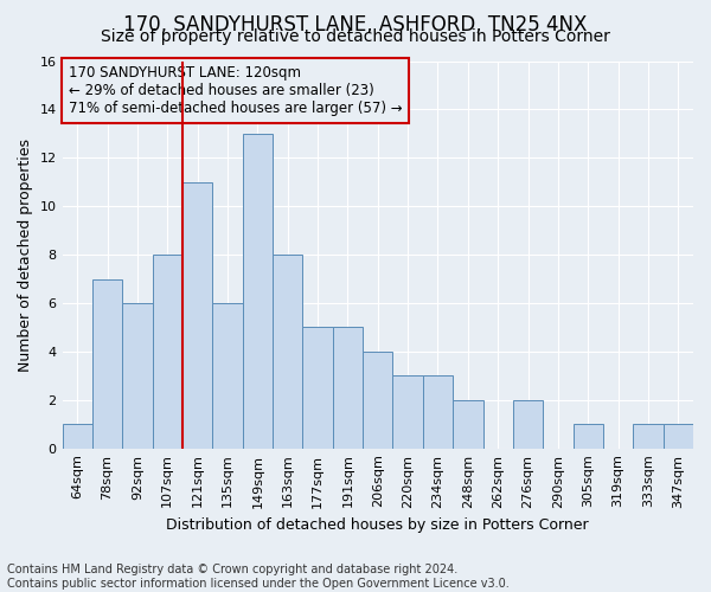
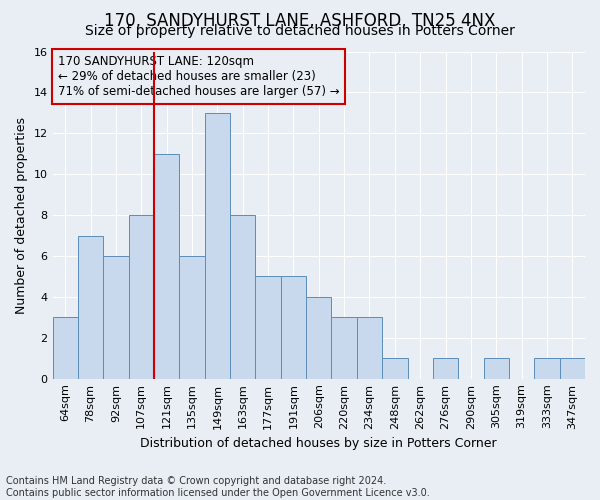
64sqm: 1 -> 3
248sqm: 2 -> 1
276sqm: 2 -> 1
